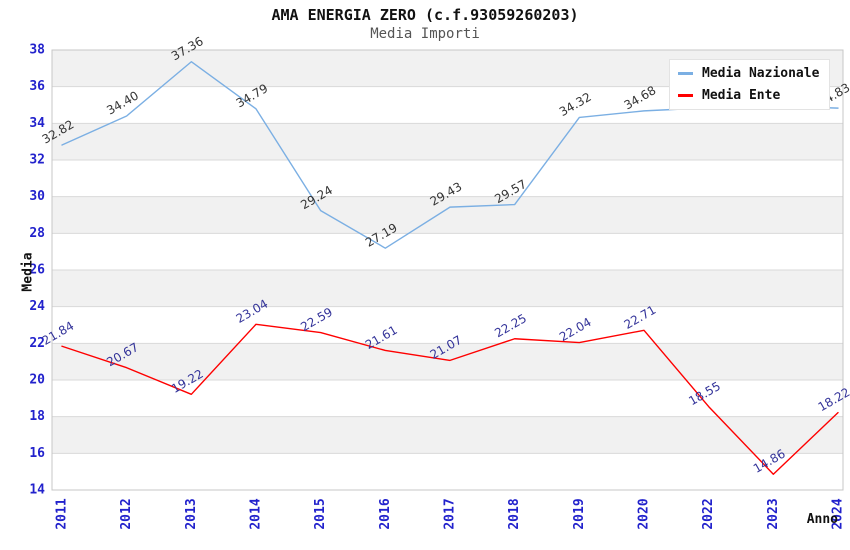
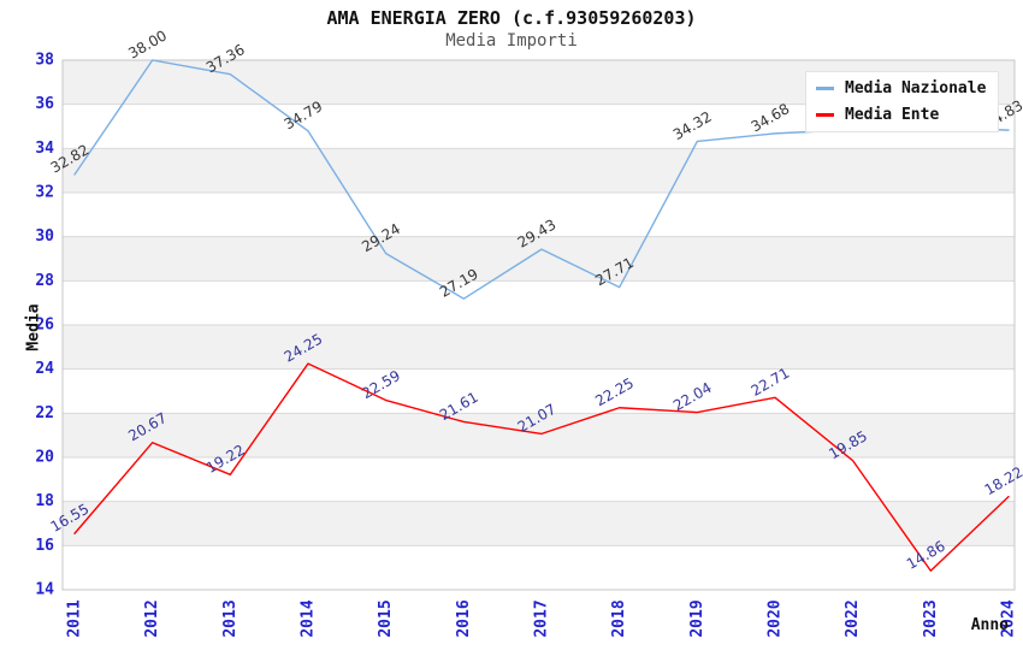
Media Ente/2011: 21.84 -> 16.55
Media Nazionale/2012: 34.40 -> 38.00
Media Ente/2014: 23.04 -> 24.25
Media Nazionale/2018: 29.57 -> 27.71
Media Ente/2022: 18.55 -> 19.85
